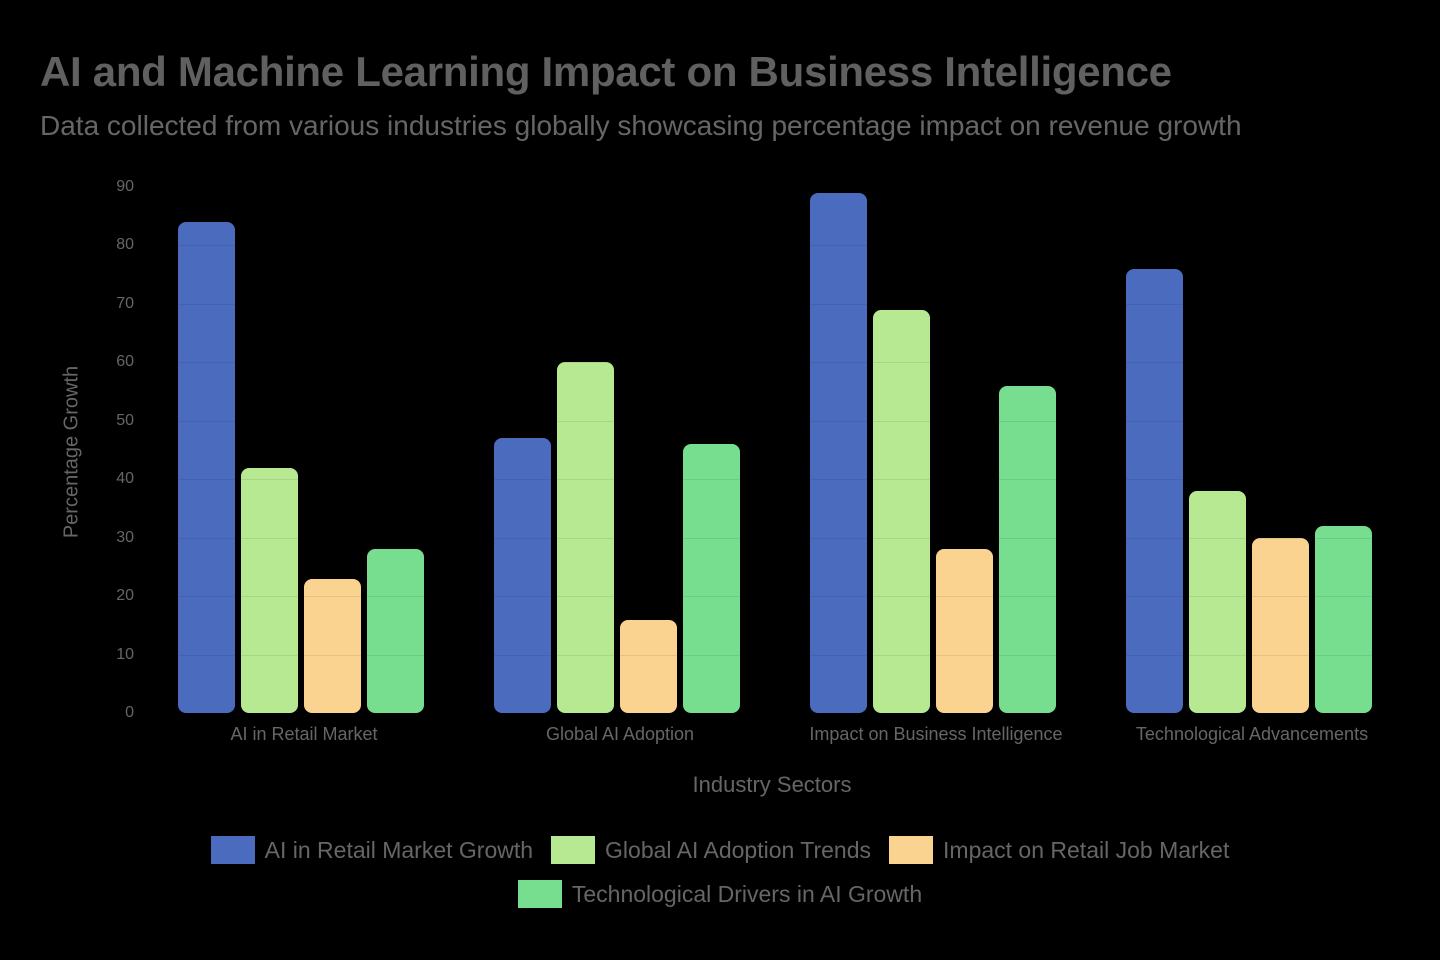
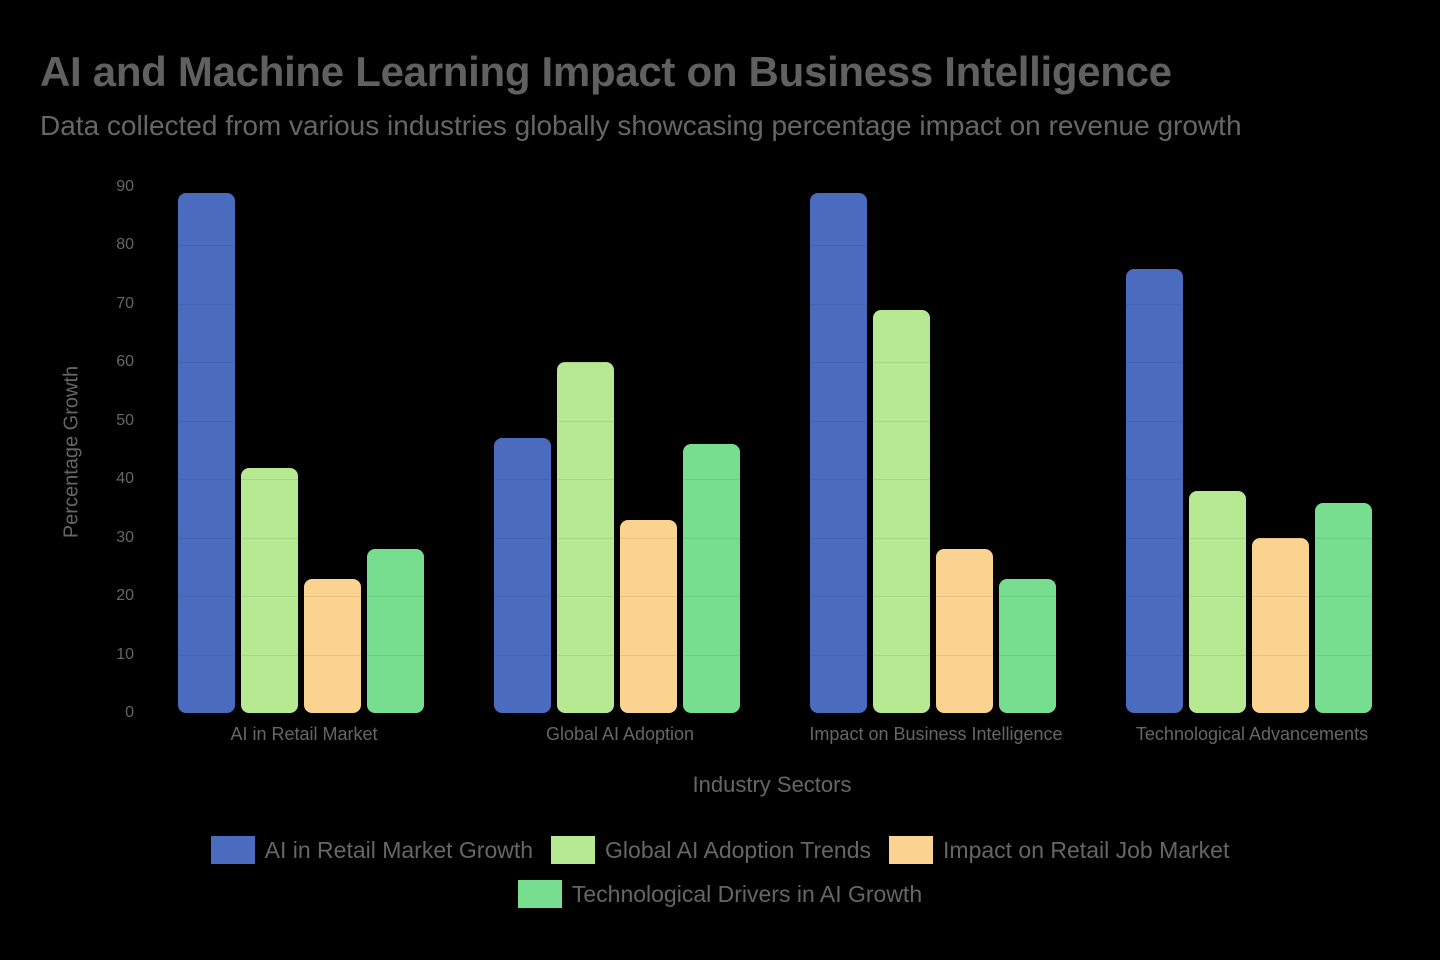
AI in Retail Market Growth/AI in Retail Market: 84 -> 89
Impact on Retail Job Market/Global AI Adoption: 16 -> 33
Technological Drivers in AI Growth/Impact on Business Intelligence: 56 -> 23
Technological Drivers in AI Growth/Technological Advancements: 32 -> 36
